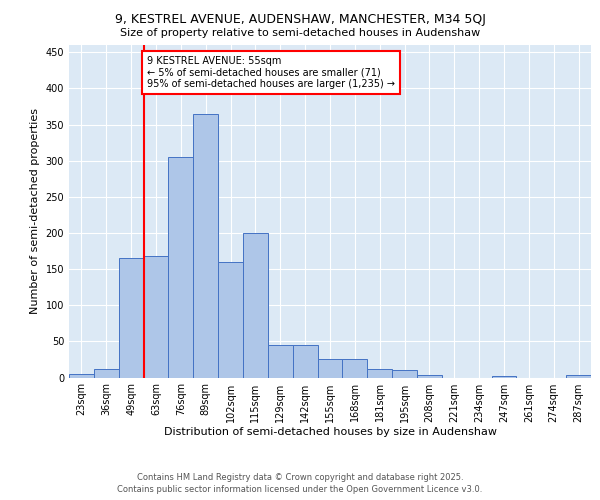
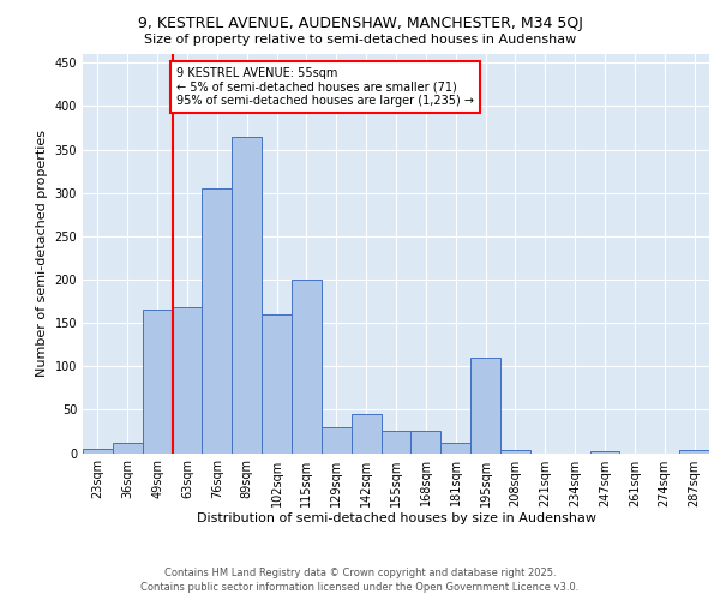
129sqm: 45 -> 30
195sqm: 10 -> 110
